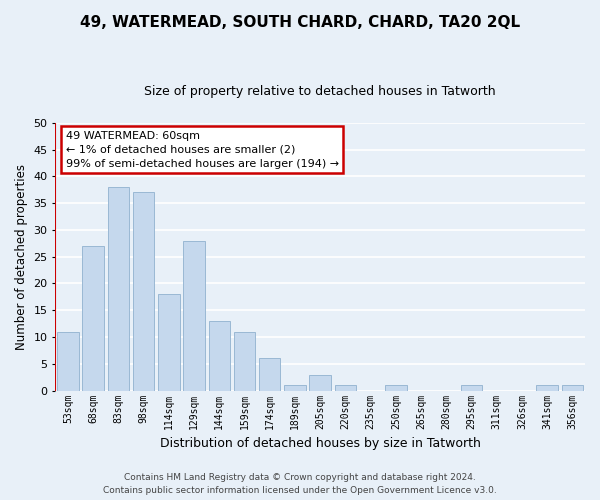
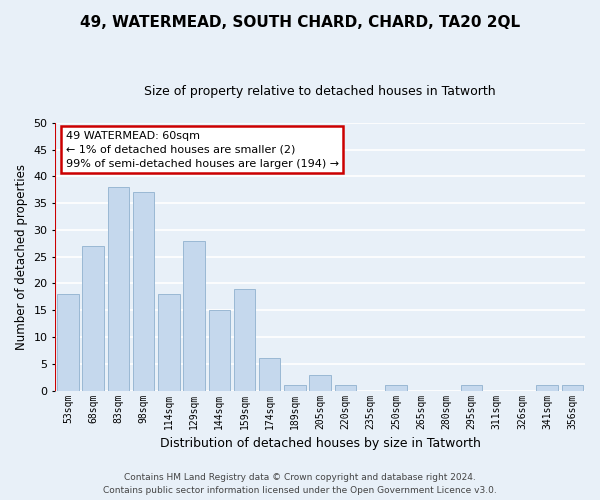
53sqm: 11 -> 18
144sqm: 13 -> 15
159sqm: 11 -> 19
